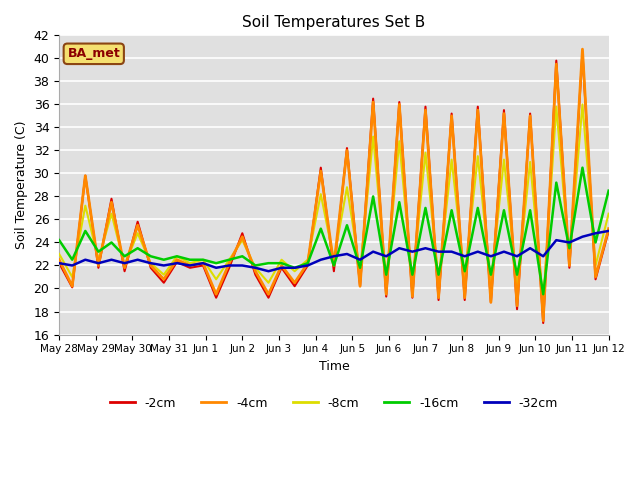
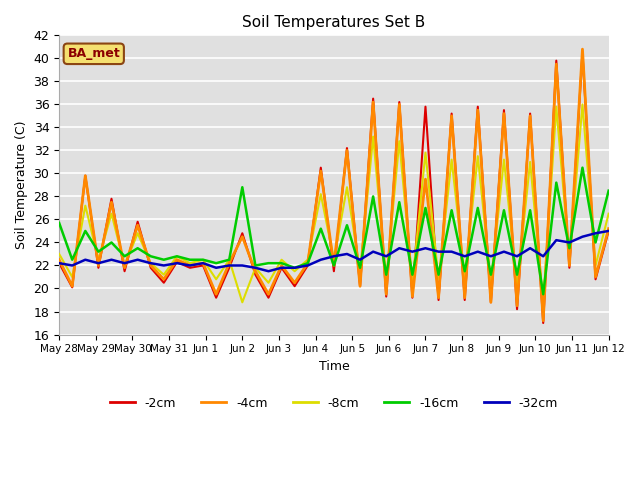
-16cm/May 28: 24.2 -> 25.7
-8cm/Jun 2: 24.2 -> 18.8
-16cm/Jun 2: 22.8 -> 28.8
-4cm/Jun 7: 35.5 -> 29.5
